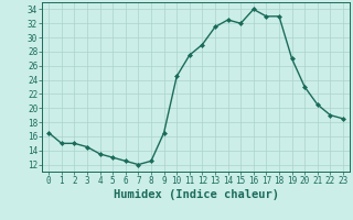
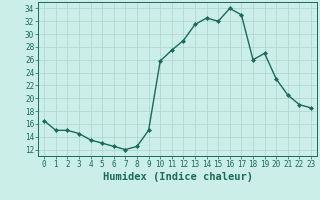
9: 16.5 -> 15.0
10: 24.5 -> 25.8
18: 33.0 -> 26.0
